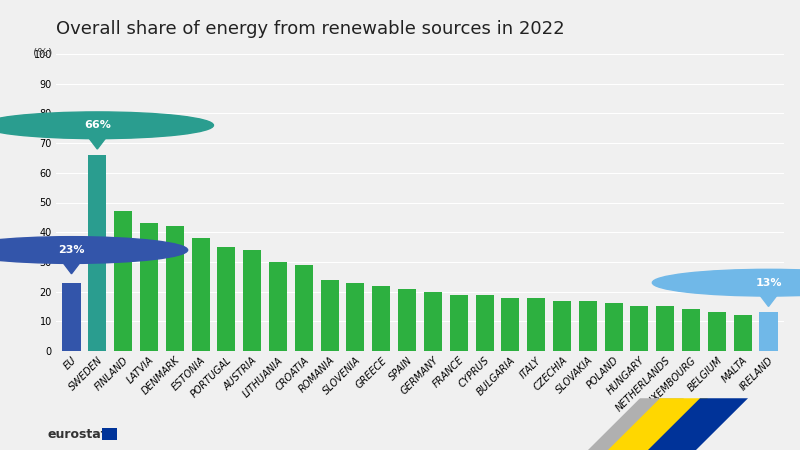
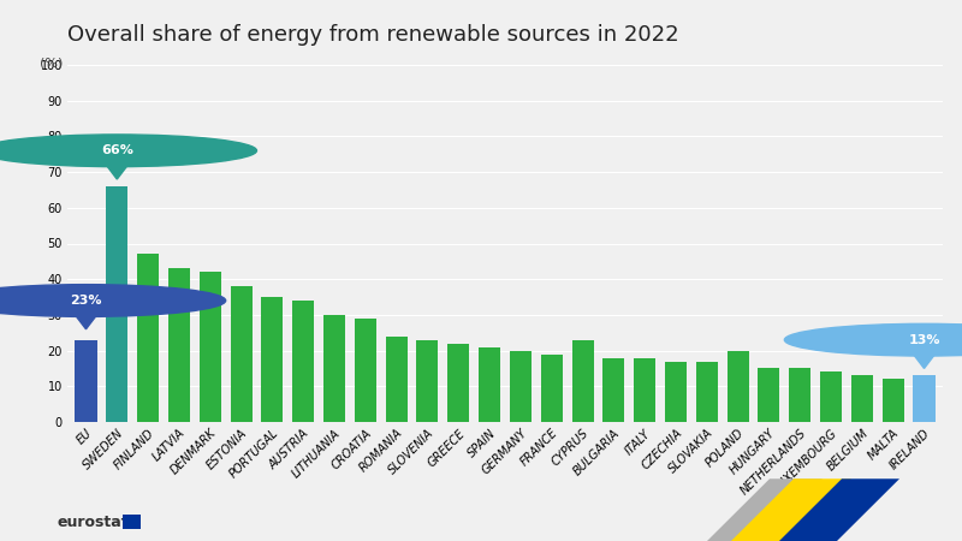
CYPRUS: 19 -> 23
POLAND: 16 -> 20
